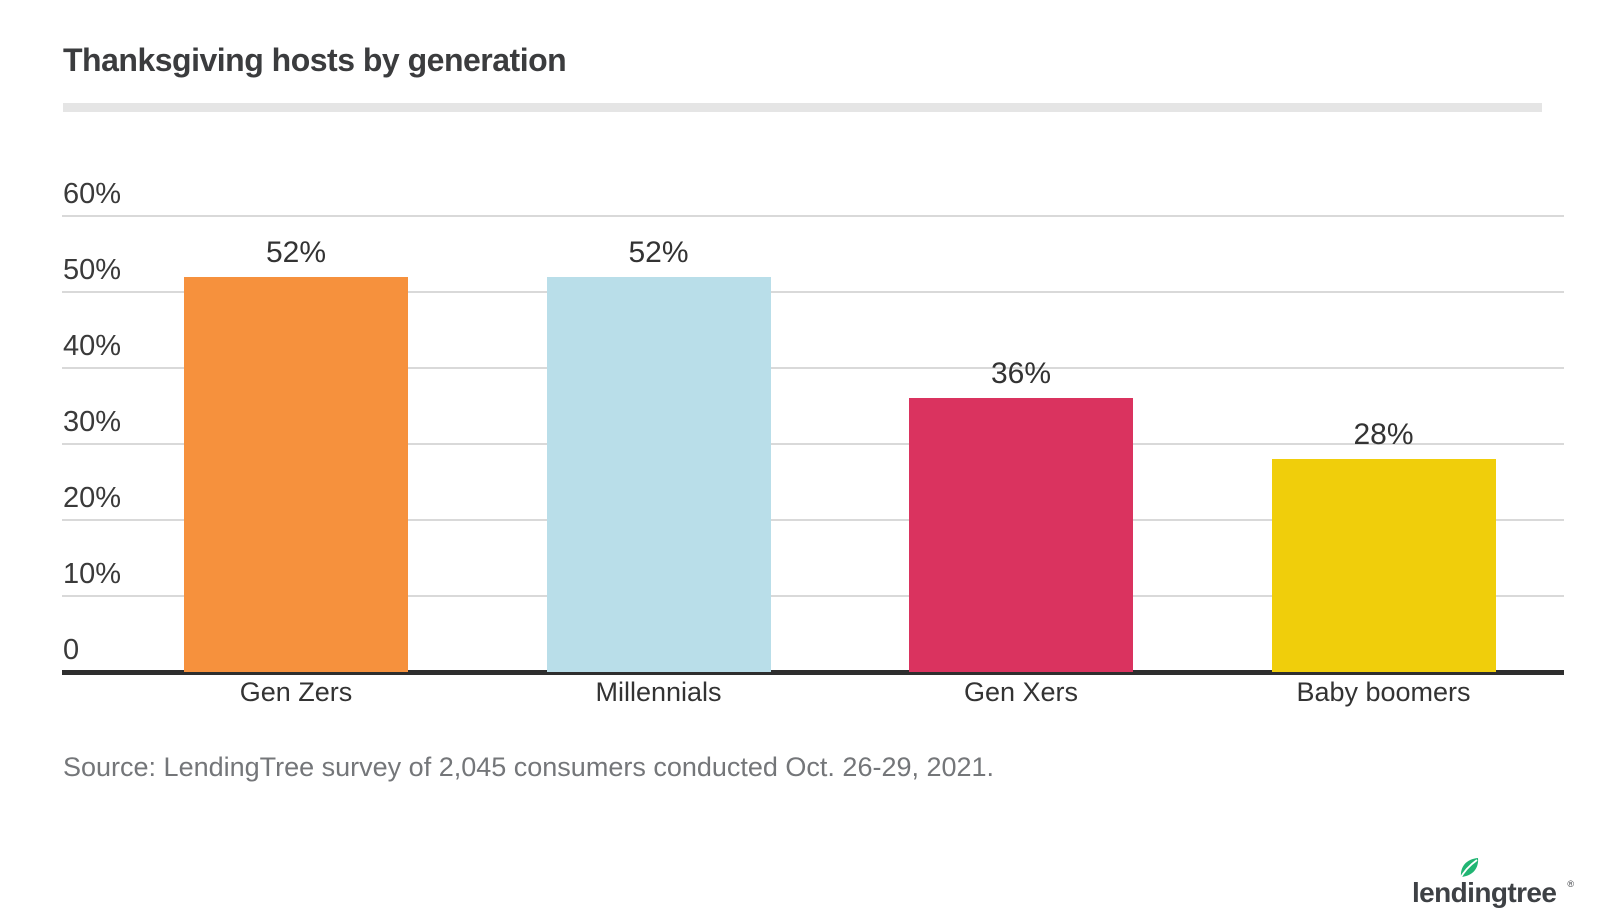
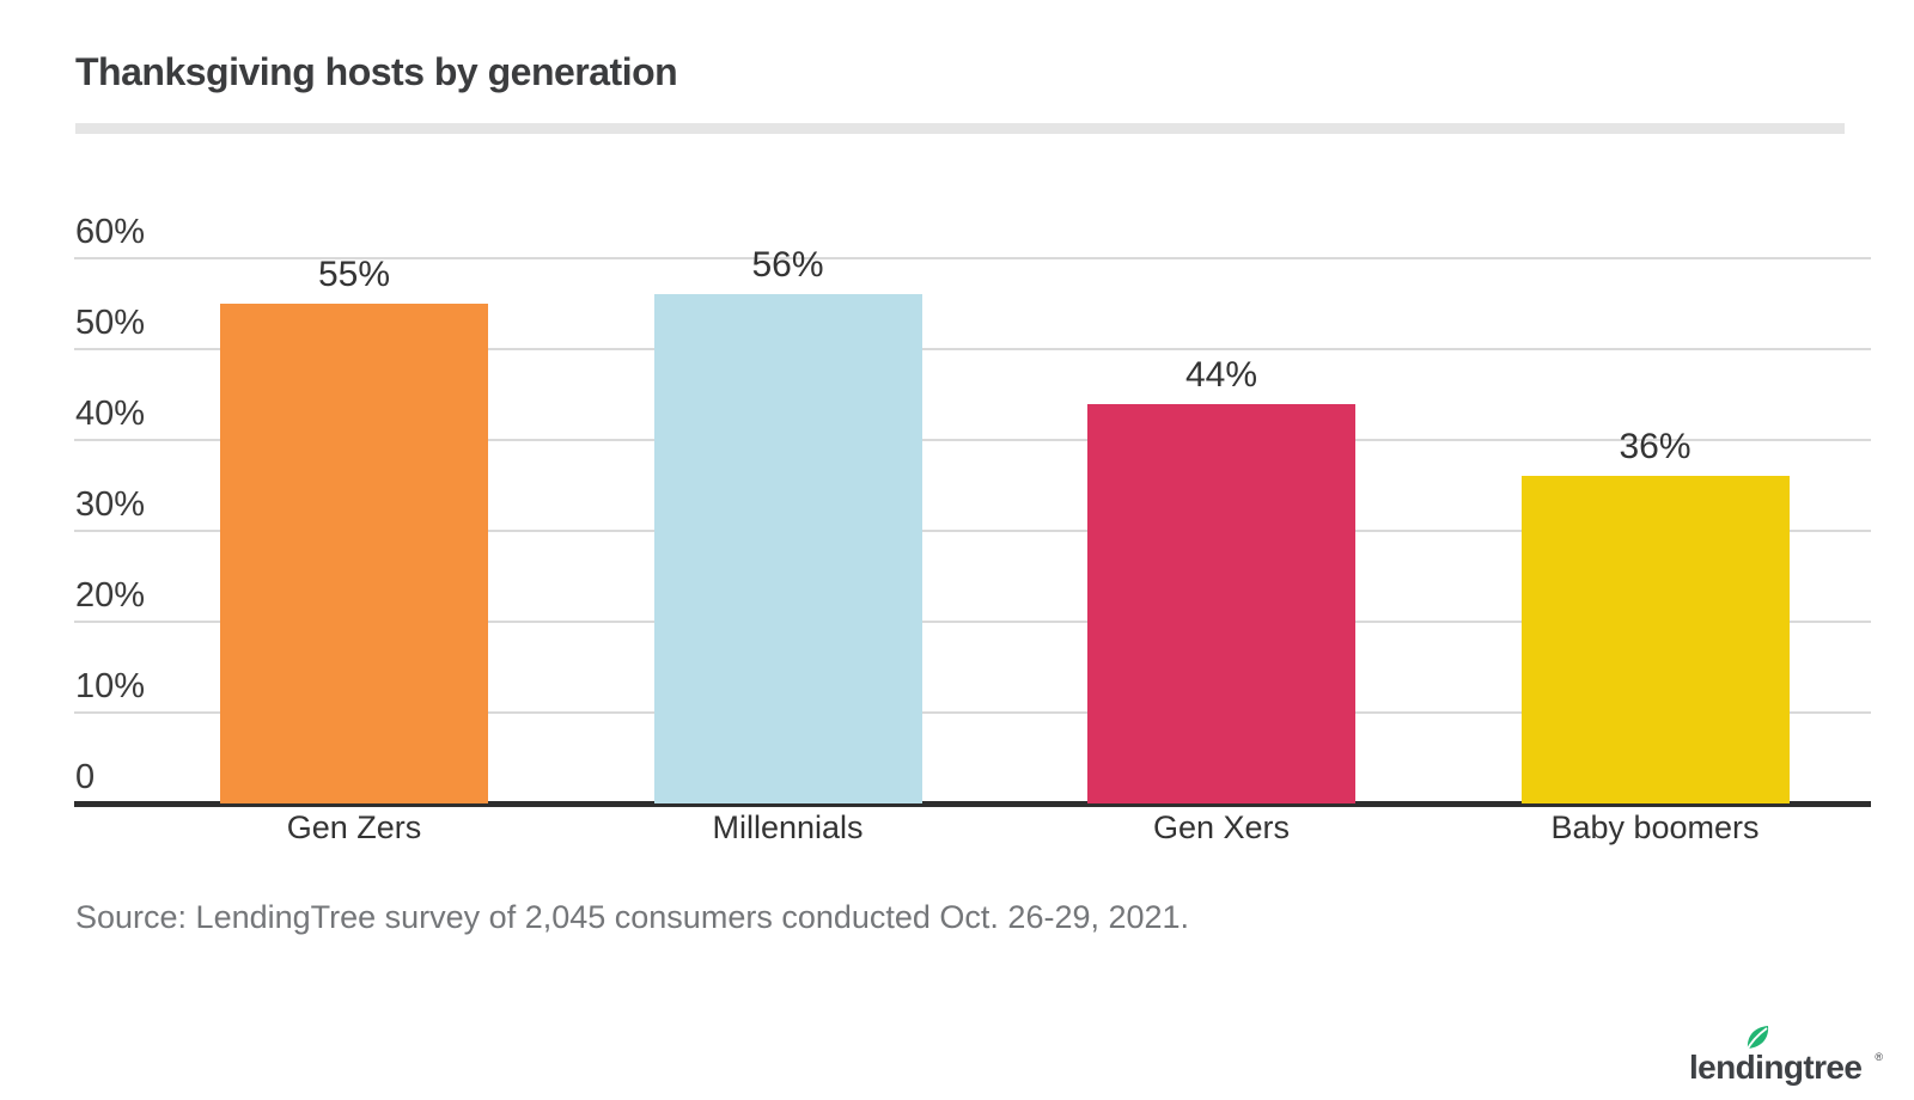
Gen Zers: 52% -> 55%
Millennials: 52% -> 56%
Gen Xers: 36% -> 44%
Baby boomers: 28% -> 36%
